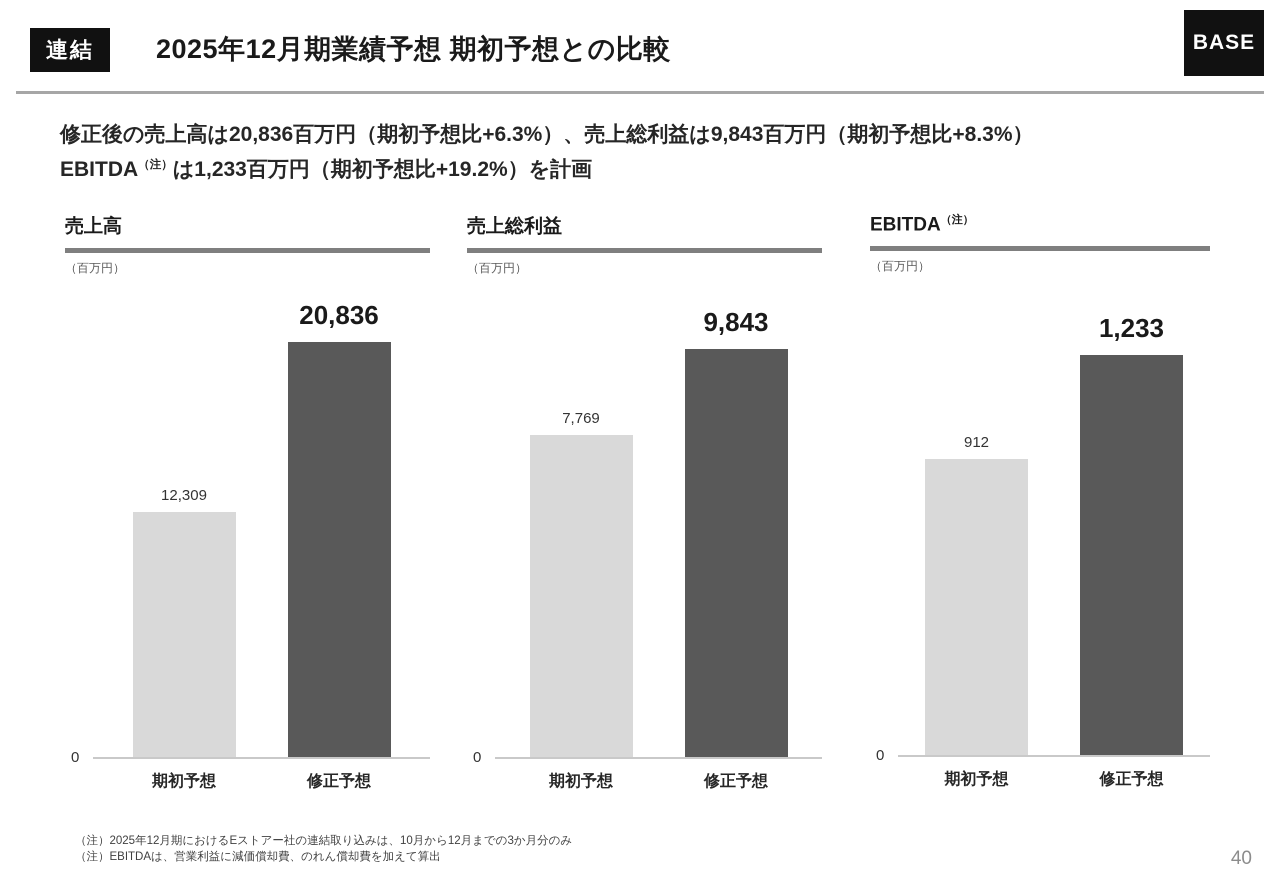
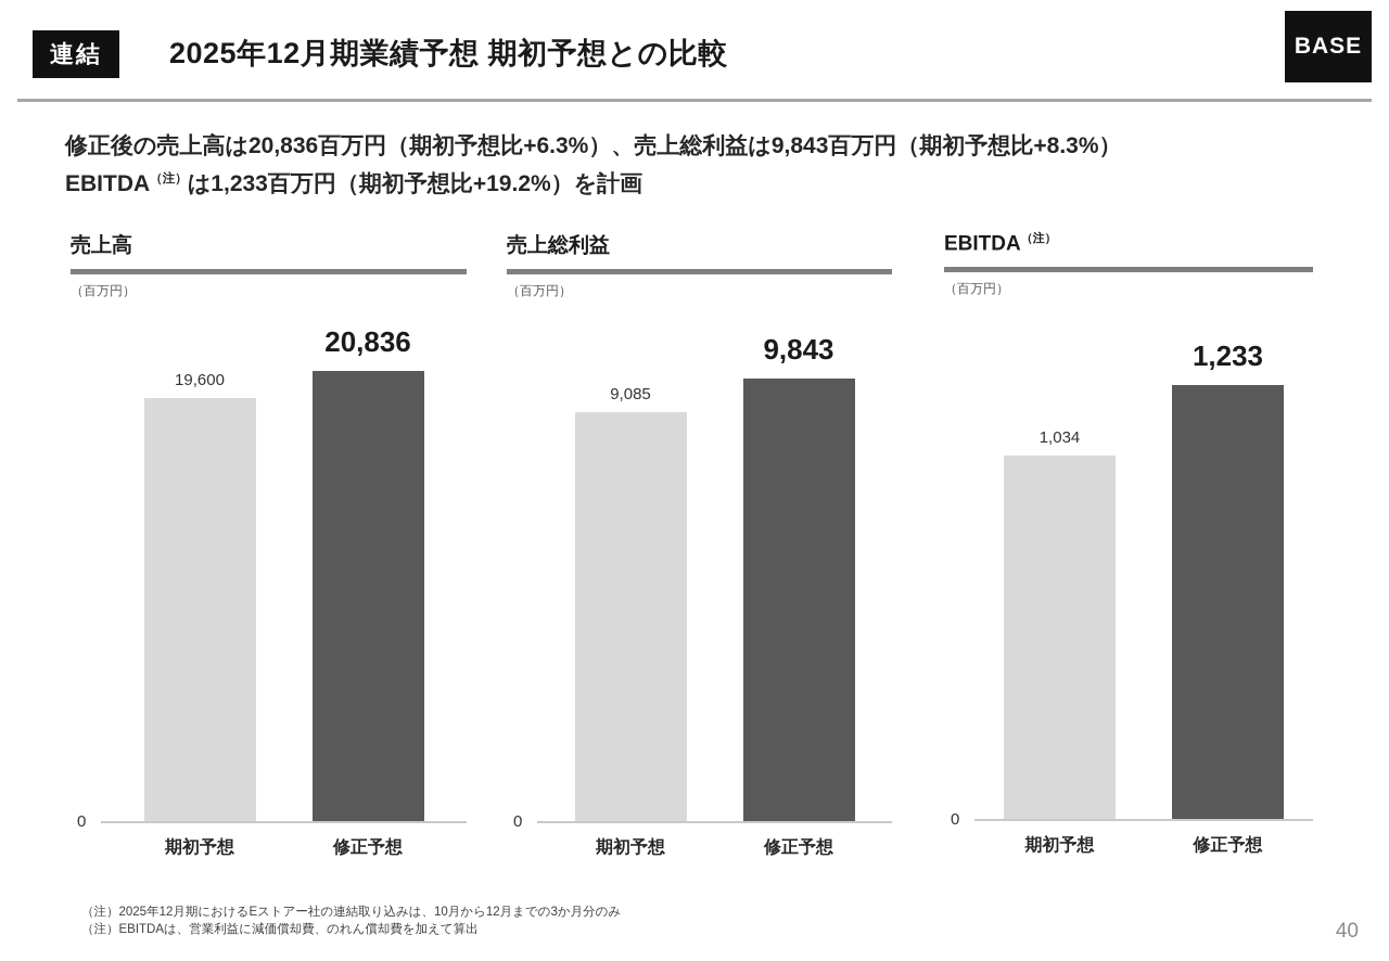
売上高/期初予想: 12,309 -> 19,600
売上総利益/期初予想: 7,769 -> 9,085
EBITDA/期初予想: 912 -> 1,034
